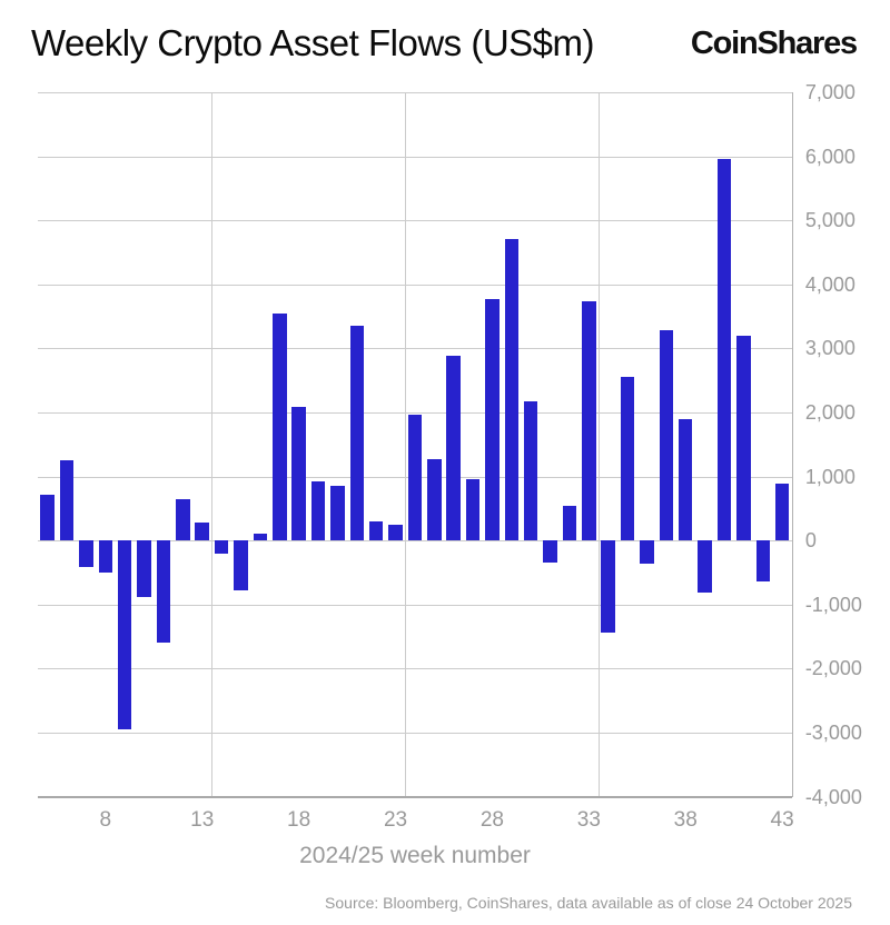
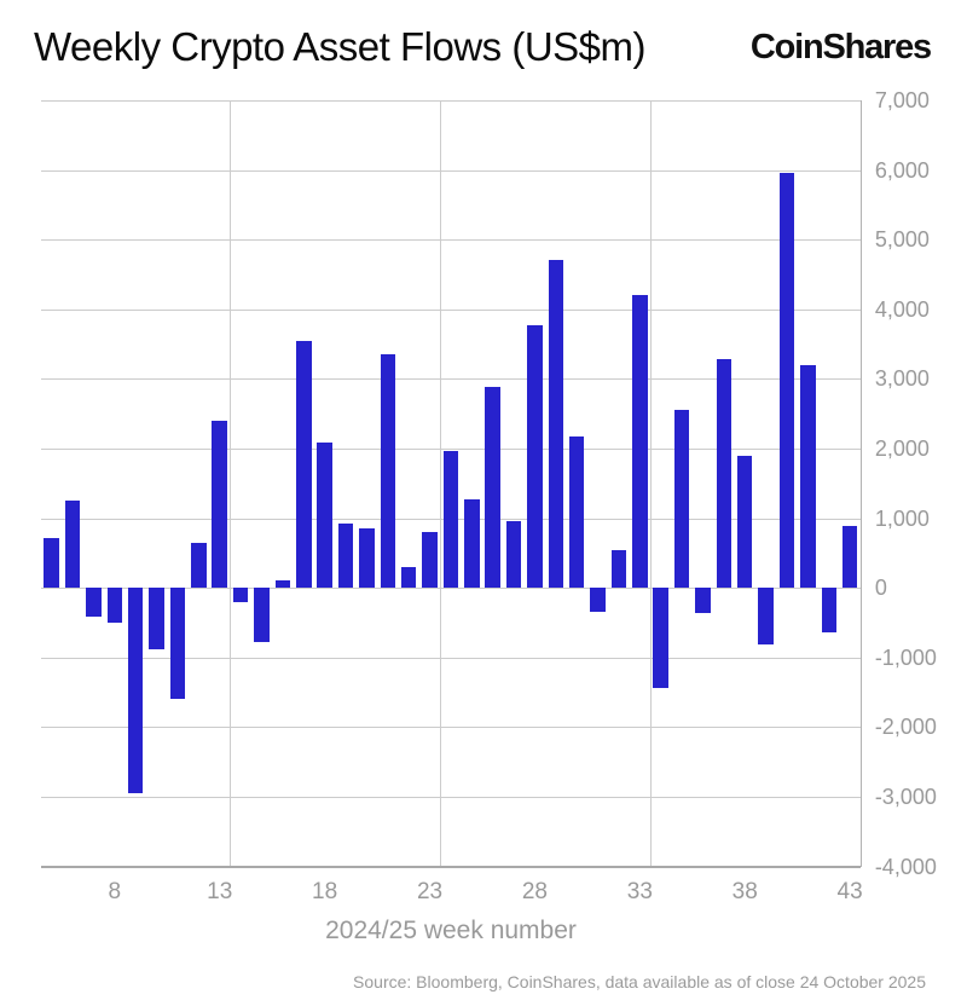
13: 300 -> 2400
23: 200 -> 800
33: 3700 -> 4200
